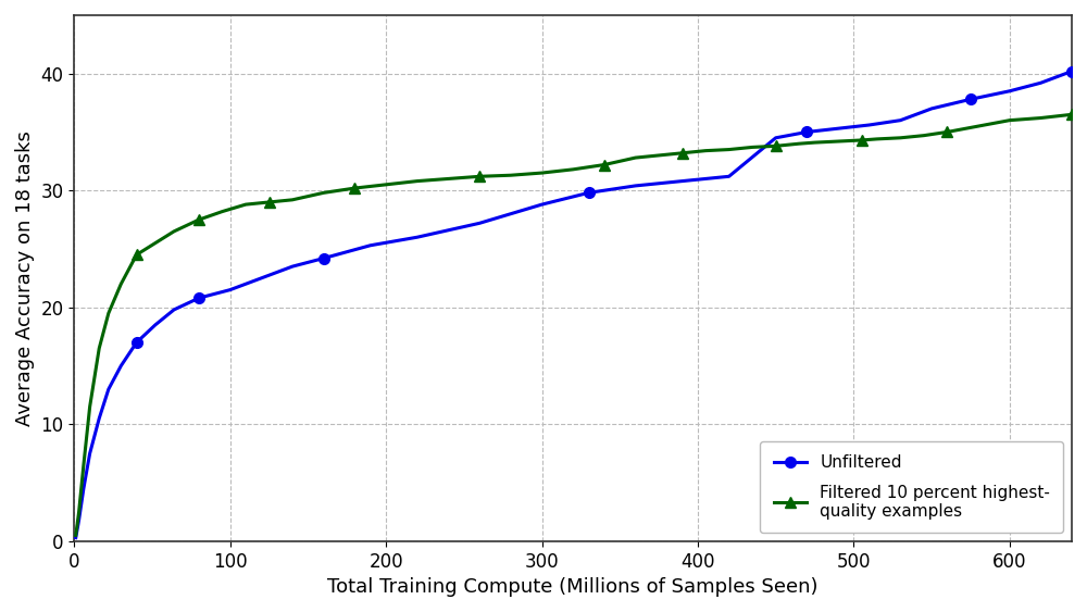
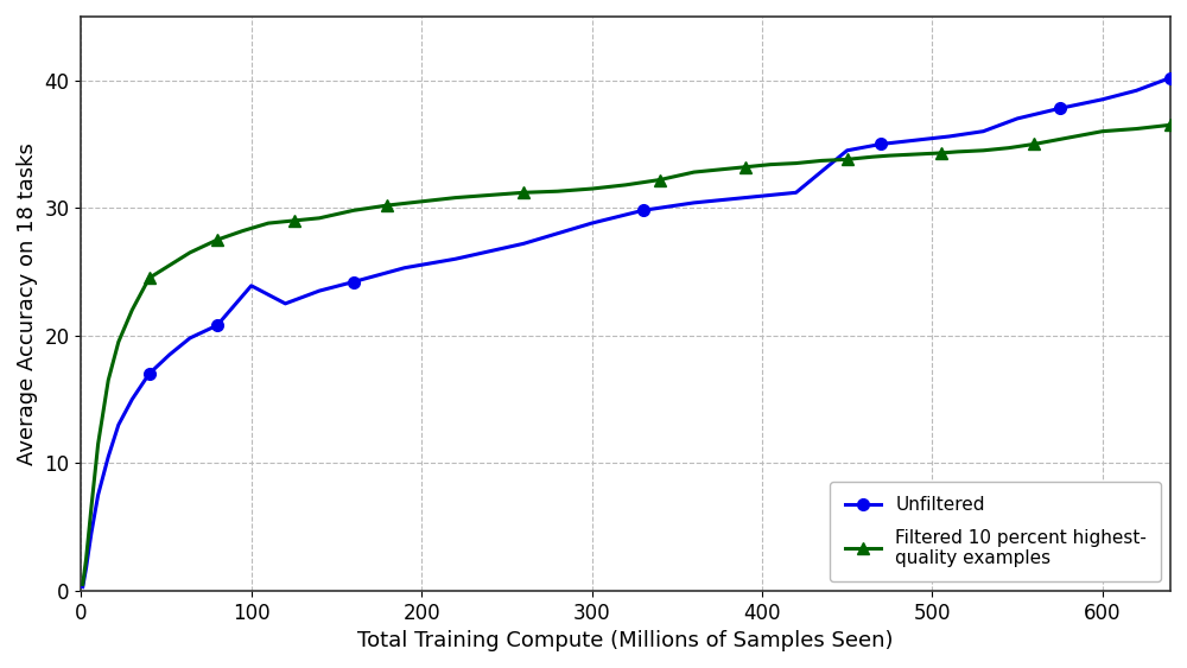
Unfiltered/100: 21.5 -> 23.9
